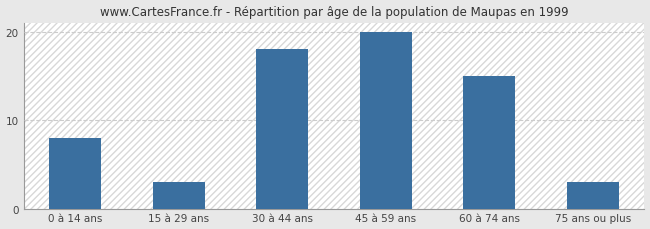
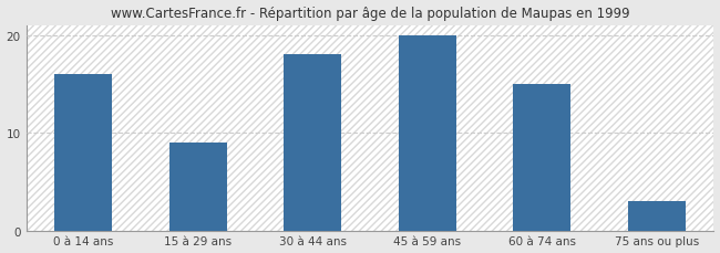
0 à 14 ans: 8 -> 16
15 à 29 ans: 3 -> 9
